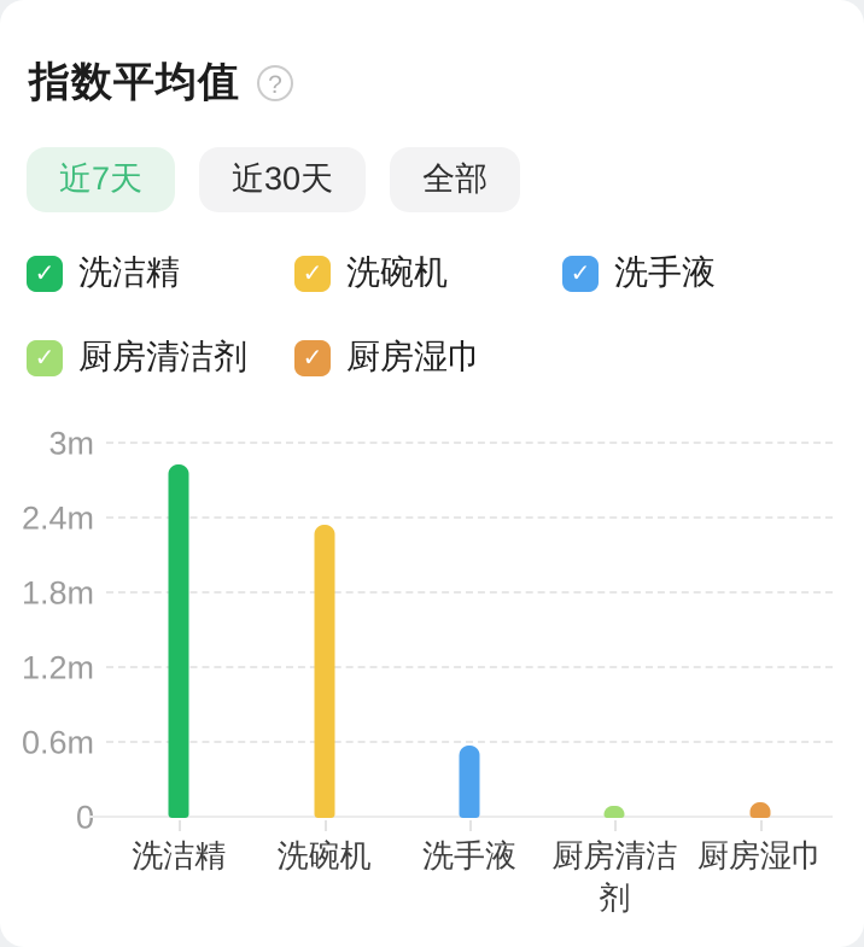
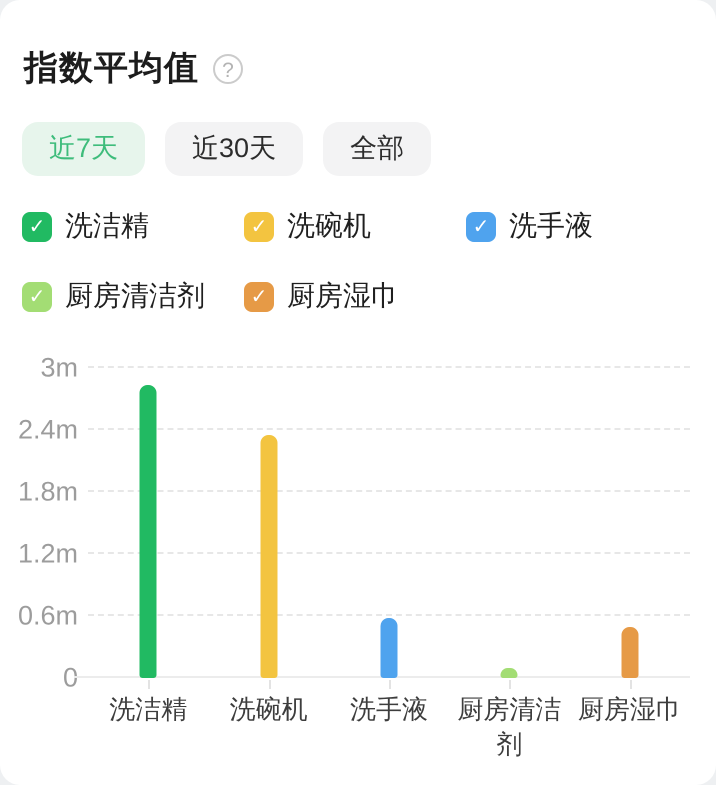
厨房湿巾: 0.13m -> 0.49m
